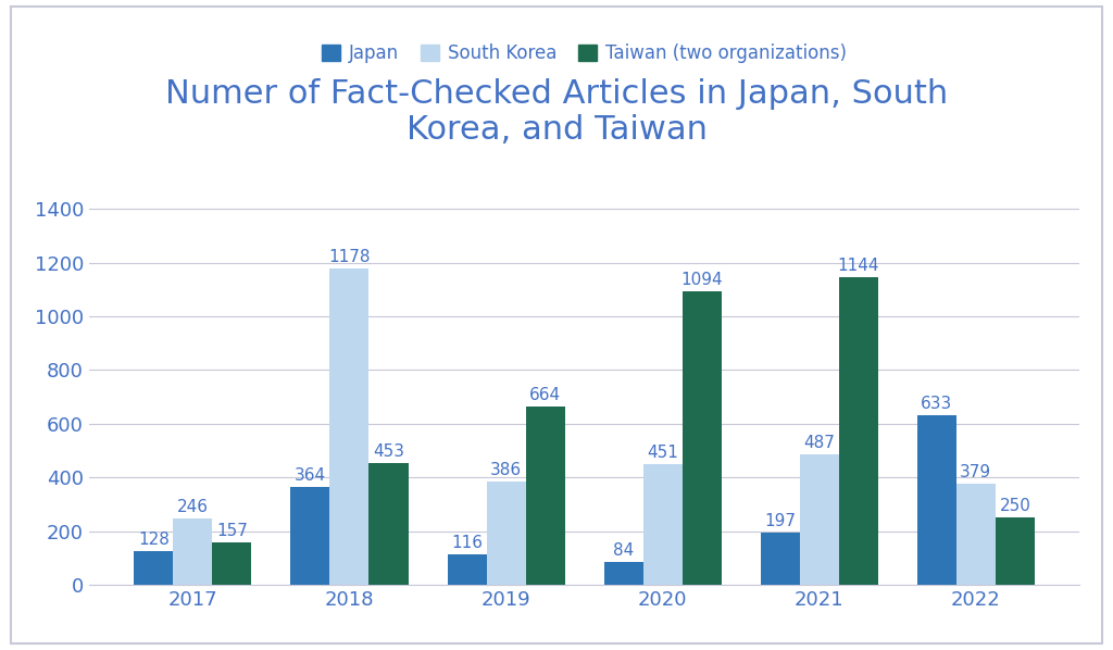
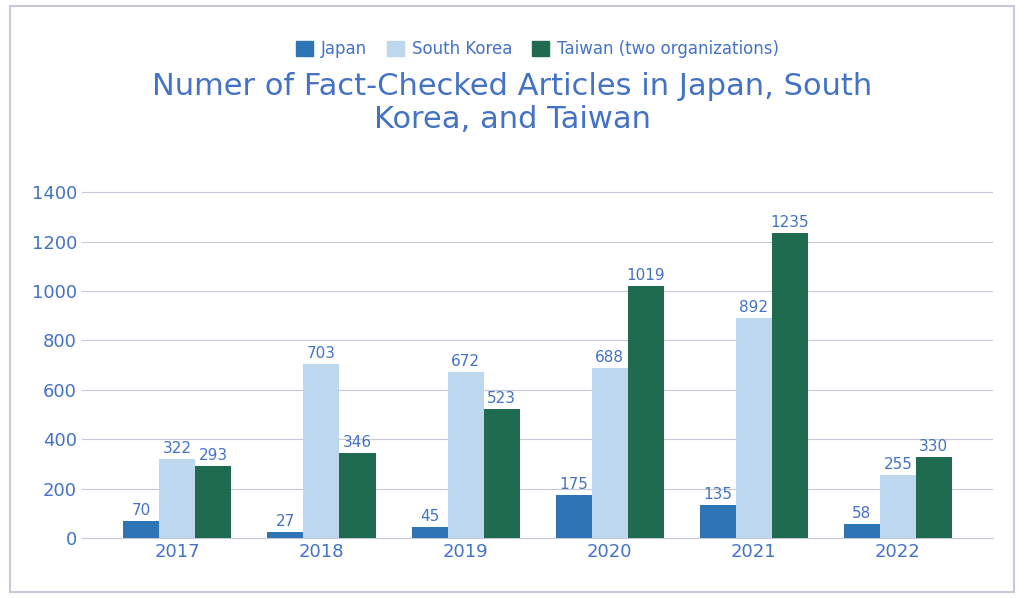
Japan/2017: 128 -> 70
South Korea/2017: 246 -> 322
Taiwan (two organizations)/2017: 157 -> 293
Japan/2018: 364 -> 27
South Korea/2018: 1178 -> 703
Taiwan (two organizations)/2018: 453 -> 346
Japan/2019: 116 -> 45
South Korea/2019: 386 -> 672
Taiwan (two organizations)/2019: 664 -> 523
Japan/2020: 84 -> 175
South Korea/2020: 451 -> 688
Taiwan (two organizations)/2020: 1094 -> 1019
Japan/2021: 197 -> 135
South Korea/2021: 487 -> 892
Taiwan (two organizations)/2021: 1144 -> 1235
Japan/2022: 633 -> 58
South Korea/2022: 379 -> 255
Taiwan (two organizations)/2022: 250 -> 330
